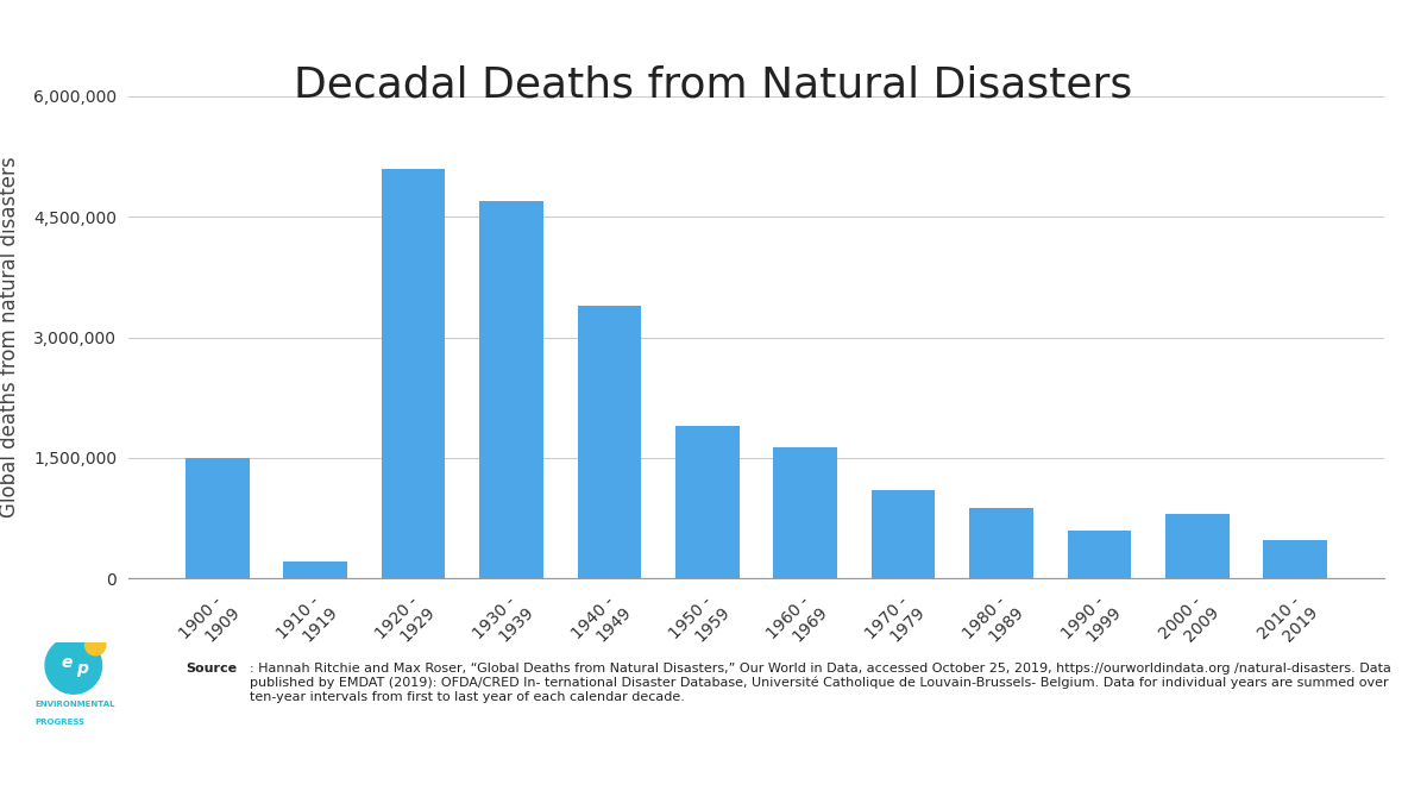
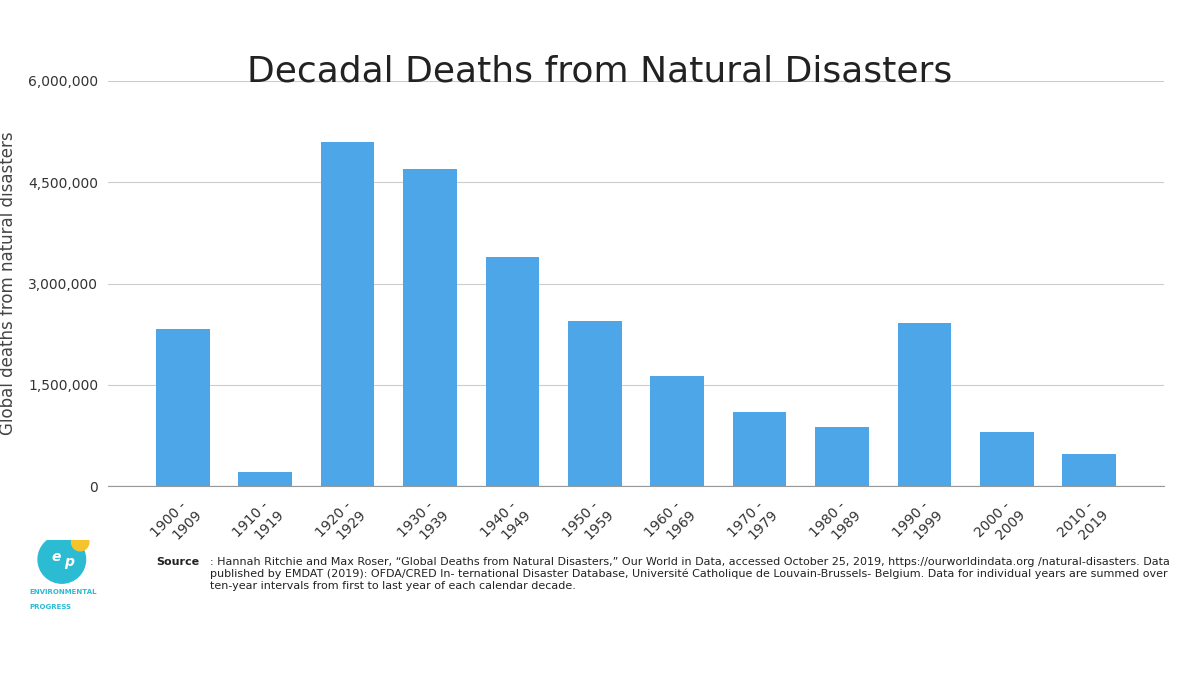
1900 - 1909: 1,500,000 -> 2,320,000
1950 - 1959: 1,900,000 -> 2,440,000
1990 - 1999: 600,000 -> 2,420,000
